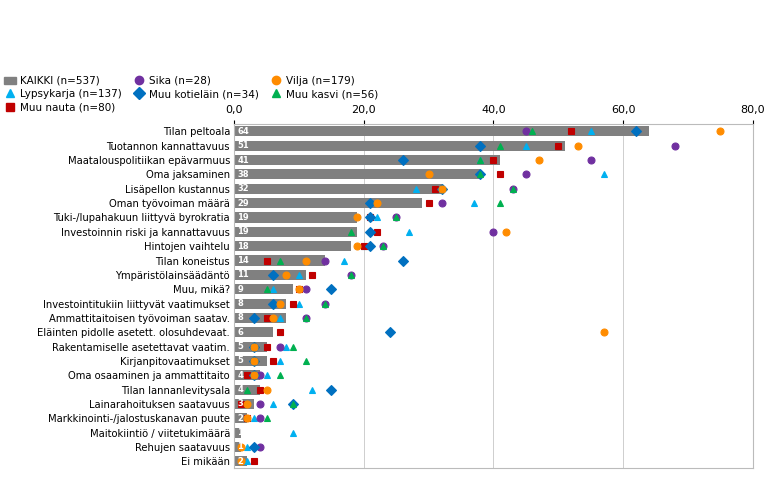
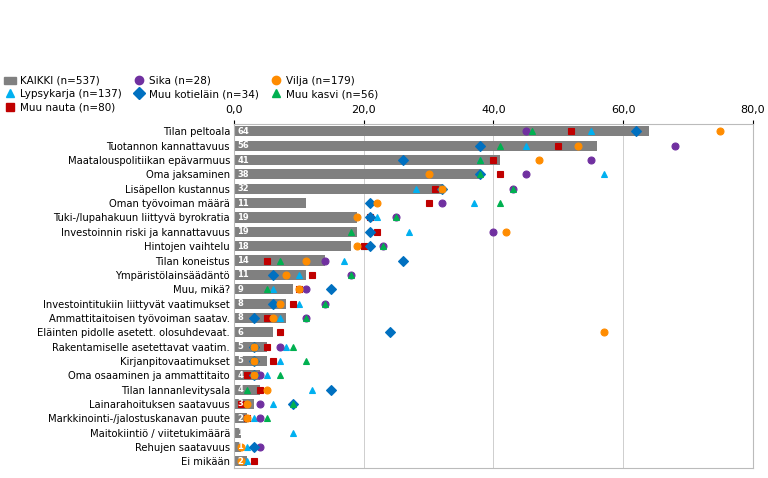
Tuotannon kannattavuus: 51 -> 56
Oman työvoiman määrä: 29 -> 11
